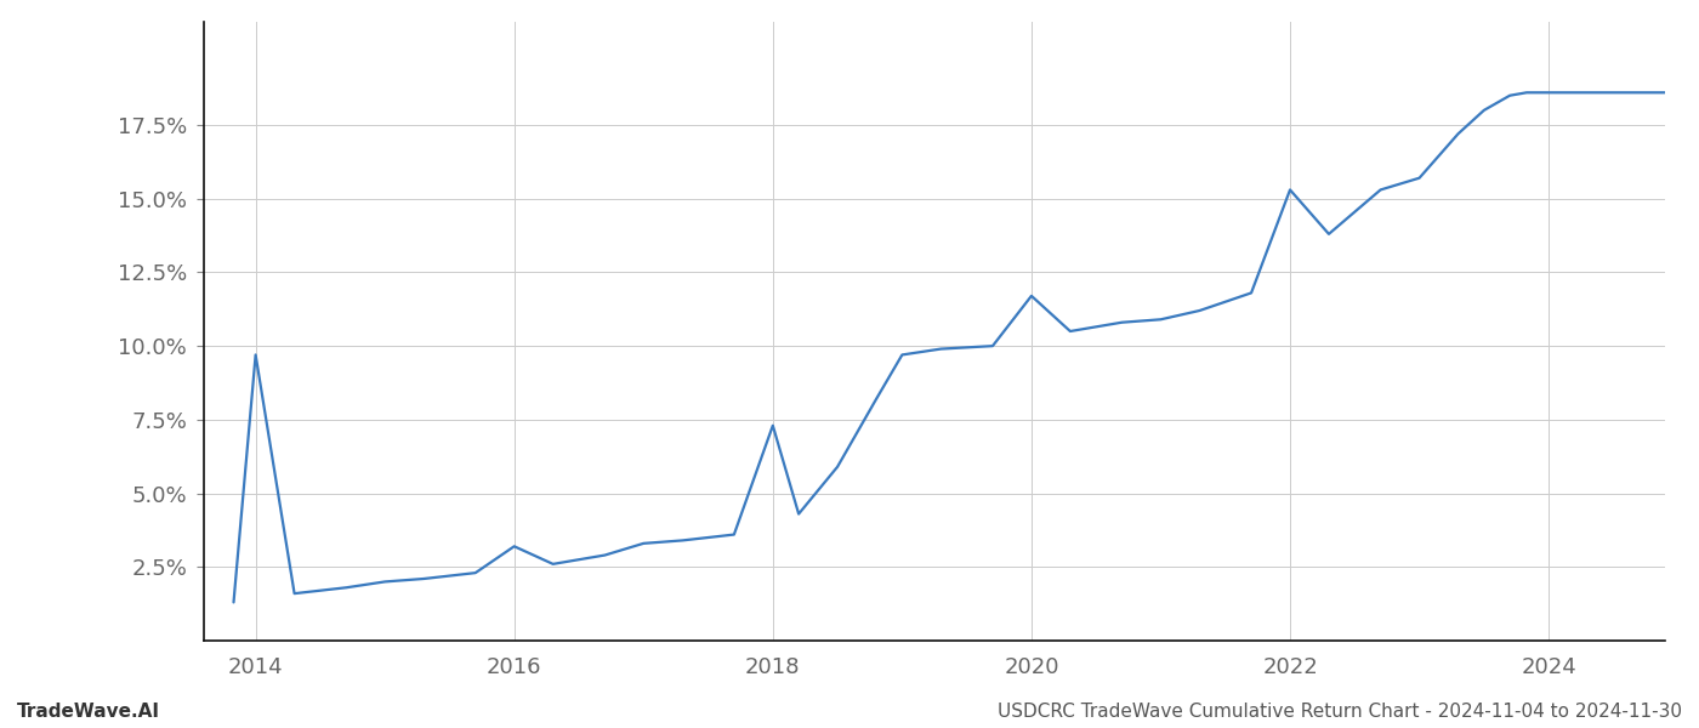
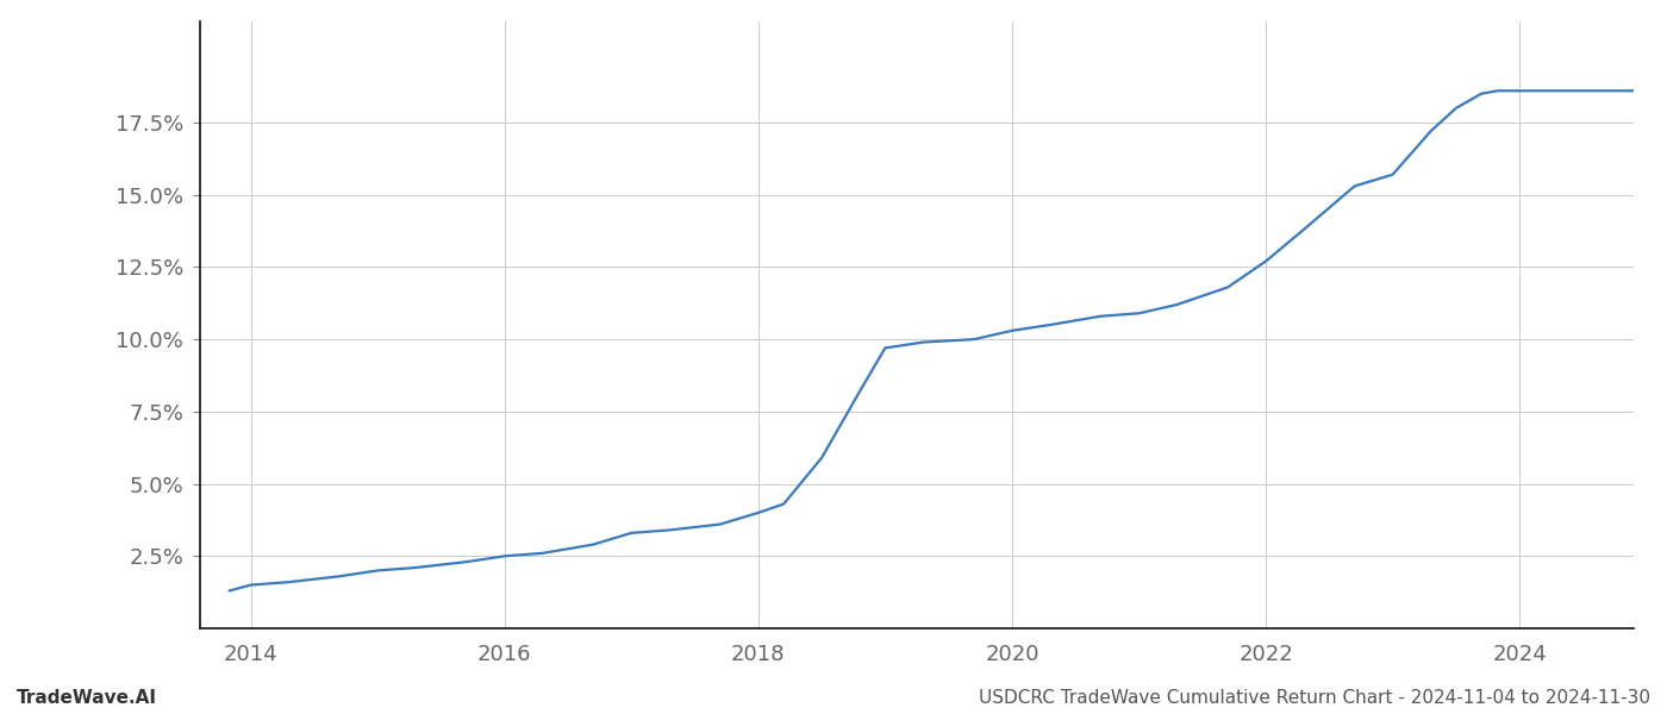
2014: 9.7% -> 1.5%
2016: 3.2% -> 2.5%
2018: 7.3% -> 4.0%
2020: 11.7% -> 10.3%
2022: 15.3% -> 12.7%
